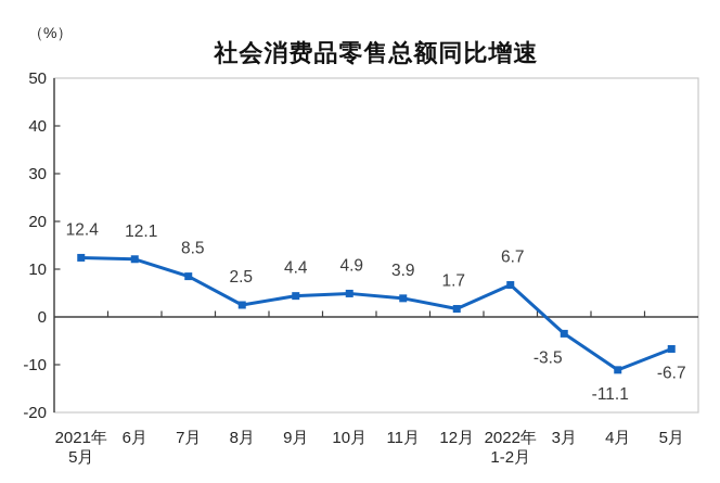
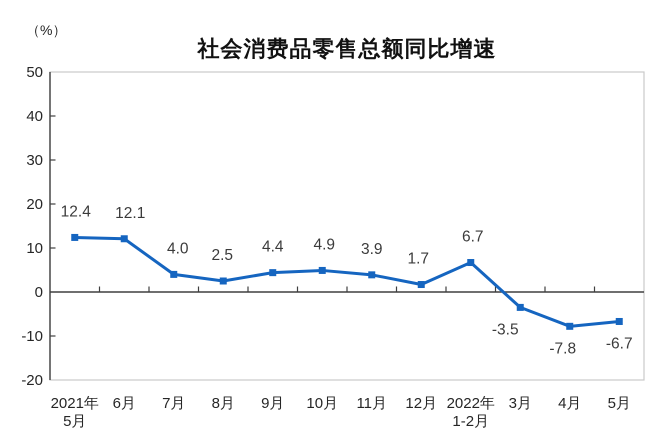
7月: 8.5 -> 4.0
4月: -11.1 -> -7.8
